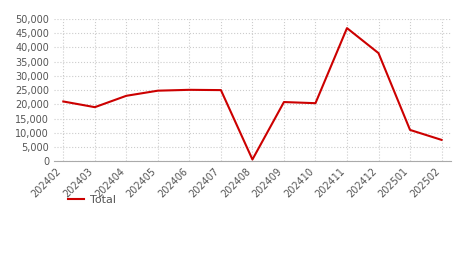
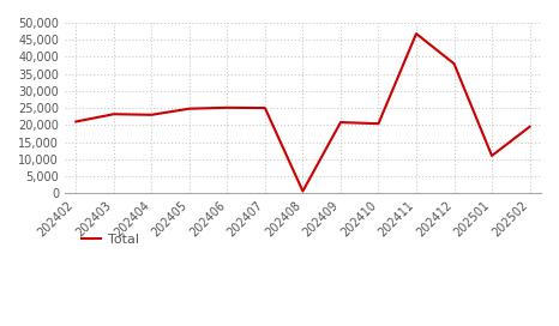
202403: 19,000 -> 23,200
202502: 7,500 -> 19,500
